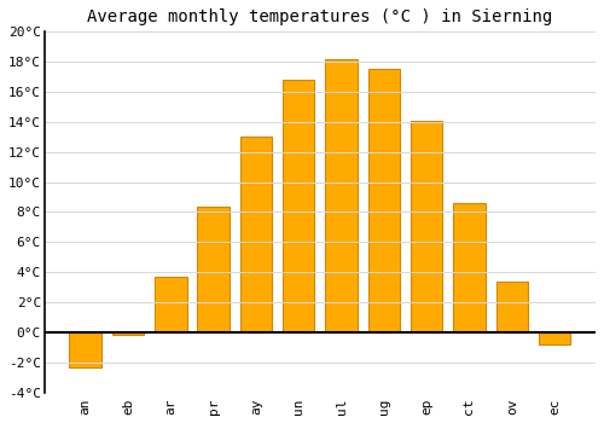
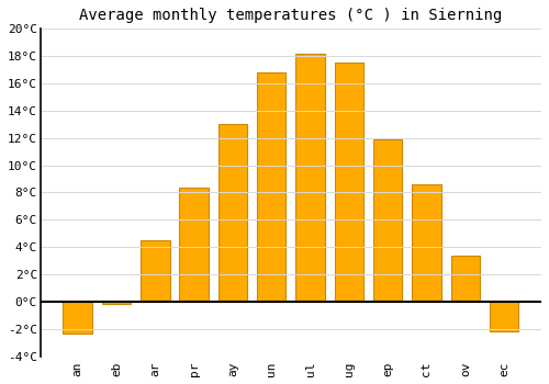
ar: 3.7°C -> 4.5°C
ep: 14.1°C -> 11.9°C
ec: -0.8°C -> -2.2°C
